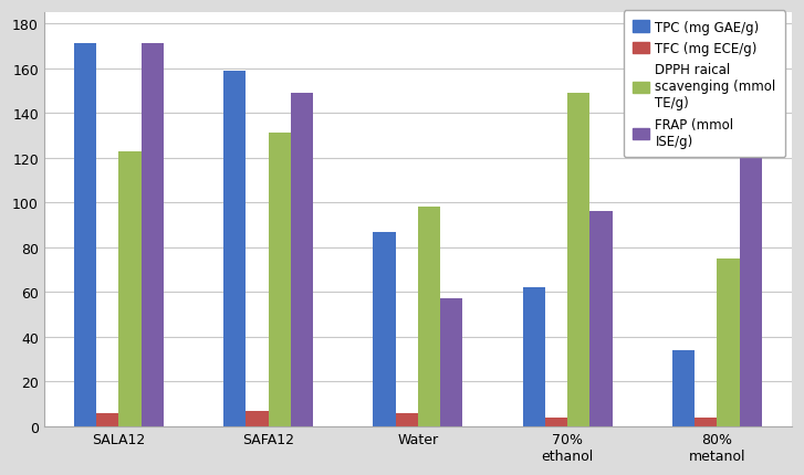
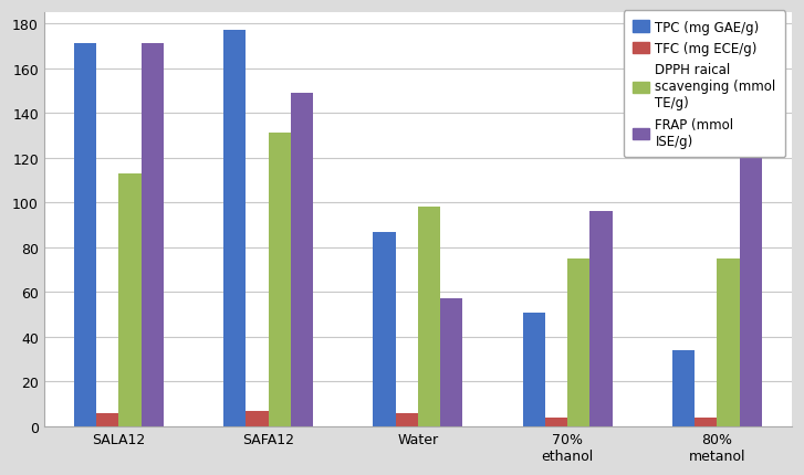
DPPH raical scavenging (mmol TE/g)/SALA12: 123 -> 113
TPC (mg GAE/g)/SAFA12: 159 -> 177
TPC (mg GAE/g)/70% ethanol: 62 -> 51
DPPH raical scavenging (mmol TE/g)/70% ethanol: 149 -> 75
